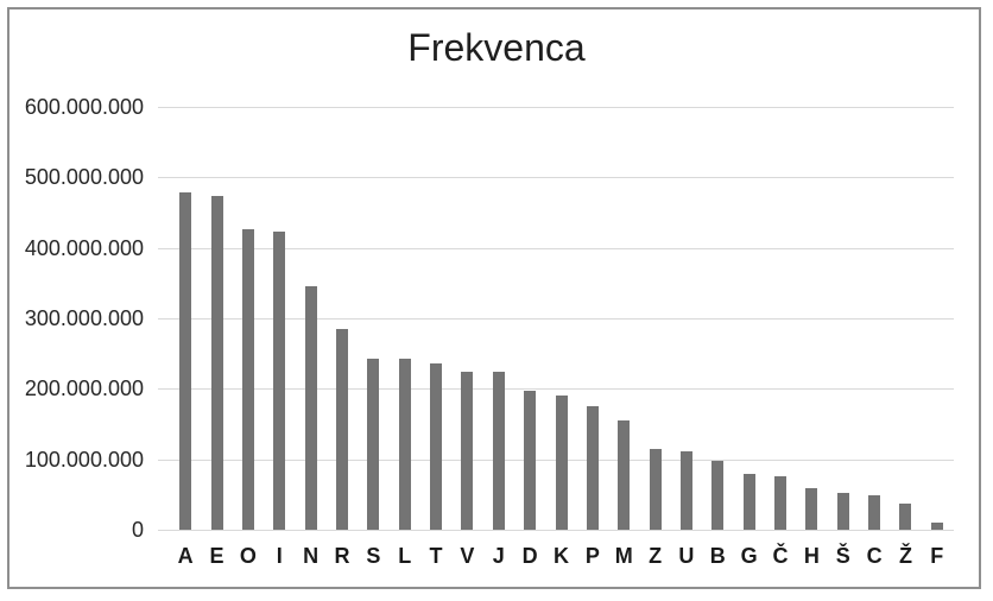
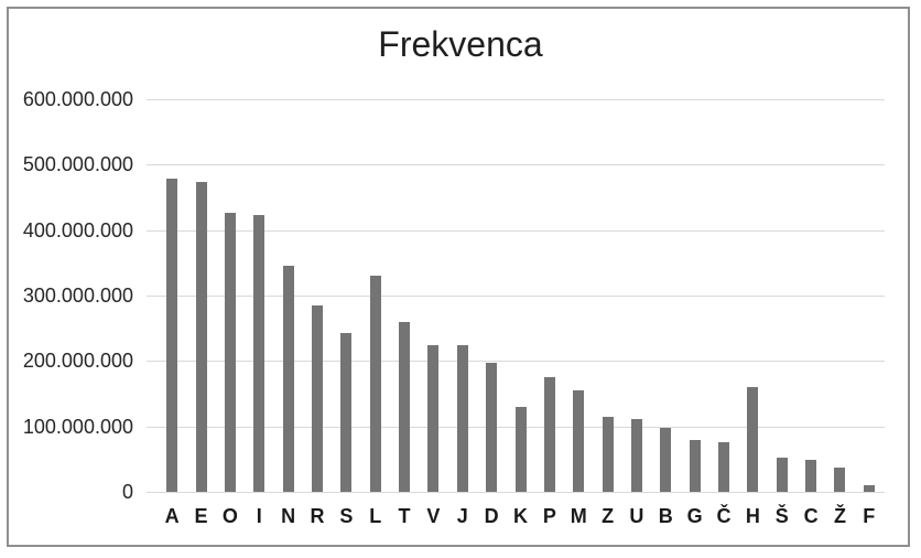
L: 240000000 -> 330000000
T: 240000000 -> 260000000
K: 190000000 -> 130000000
H: 60000000 -> 160000000
